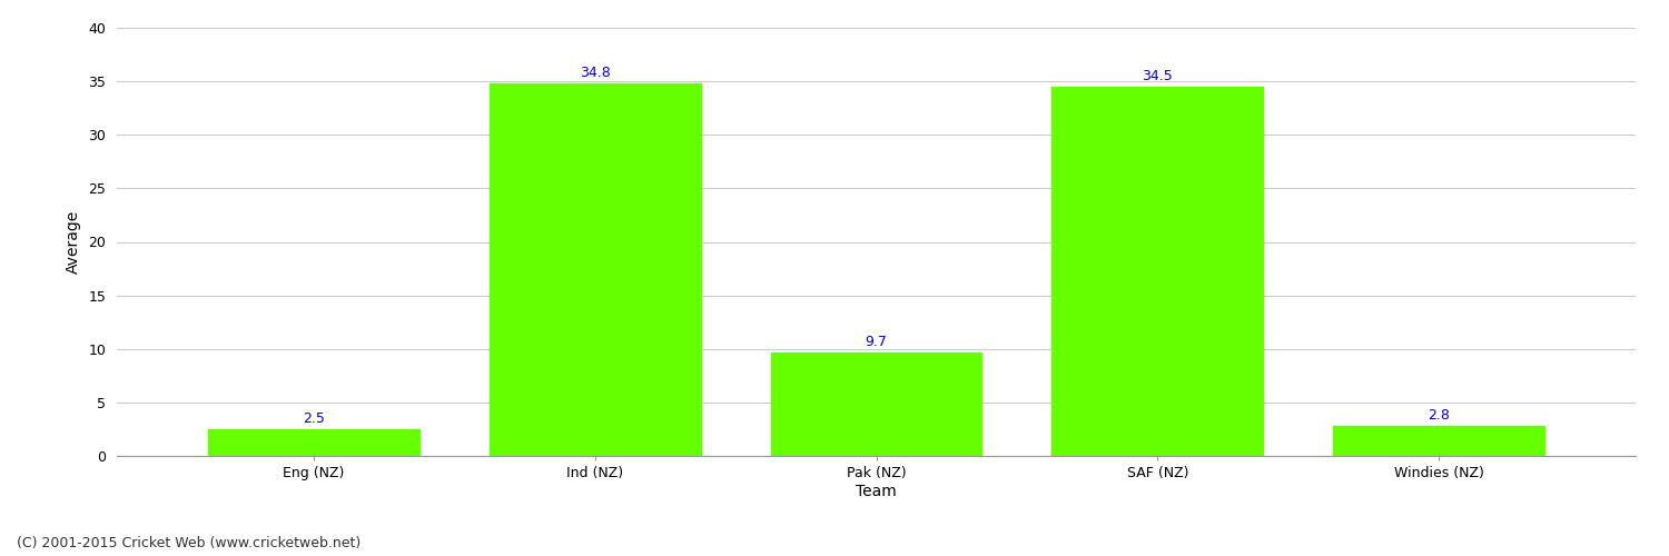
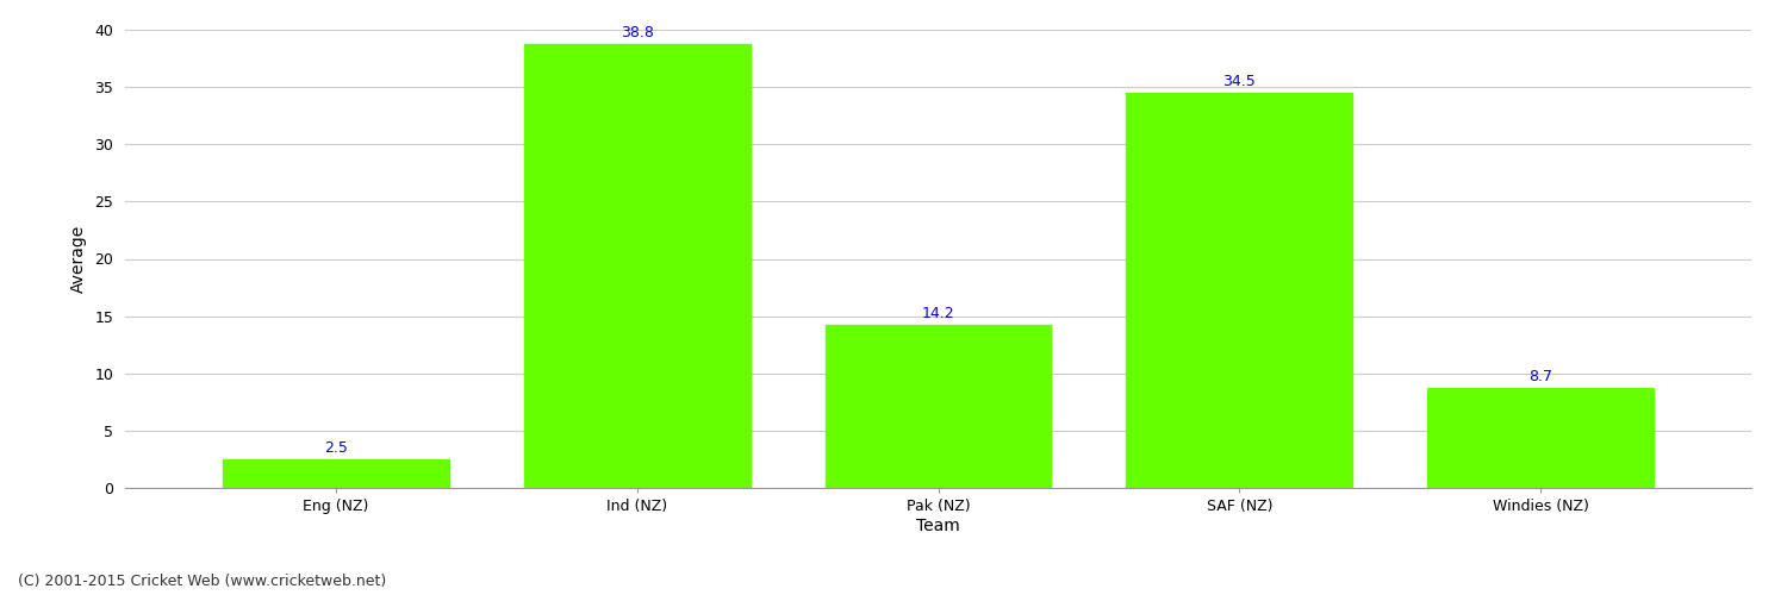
Ind (NZ): 34.8 -> 38.8
Pak (NZ): 9.7 -> 14.2
Windies (NZ): 2.8 -> 8.7
